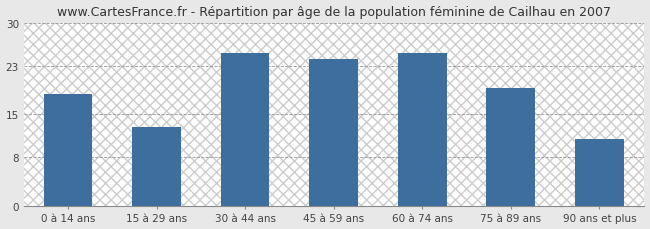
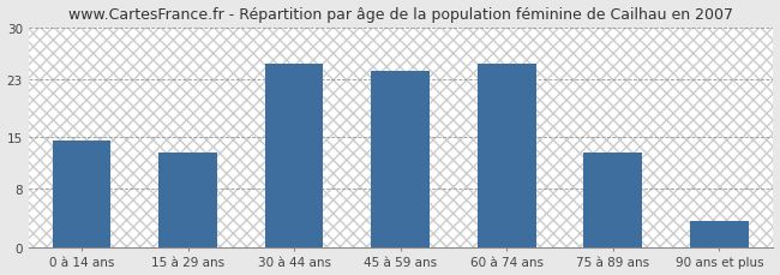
0 à 14 ans: 18.4 -> 14.5
75 à 89 ans: 19.4 -> 13.0
90 ans et plus: 11.0 -> 3.5
